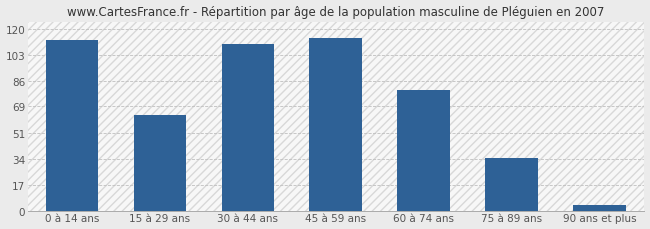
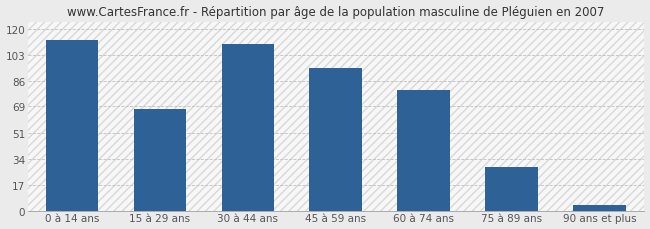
15 à 29 ans: 63 -> 67
45 à 59 ans: 114 -> 94
75 à 89 ans: 35 -> 29
